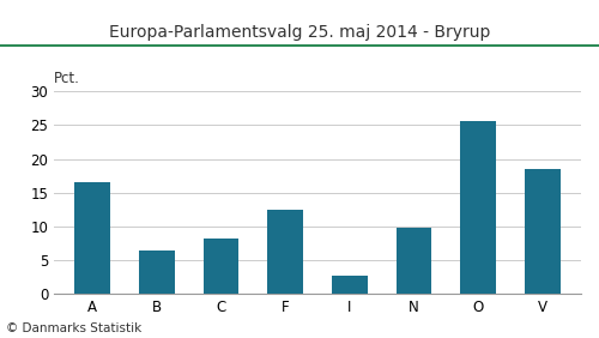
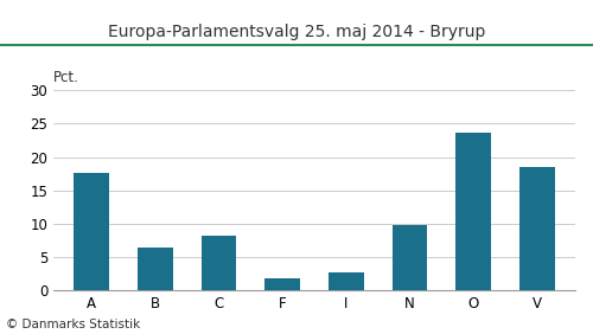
A: 16.5 -> 17.6
F: 12.5 -> 1.8
O: 25.6 -> 23.6
